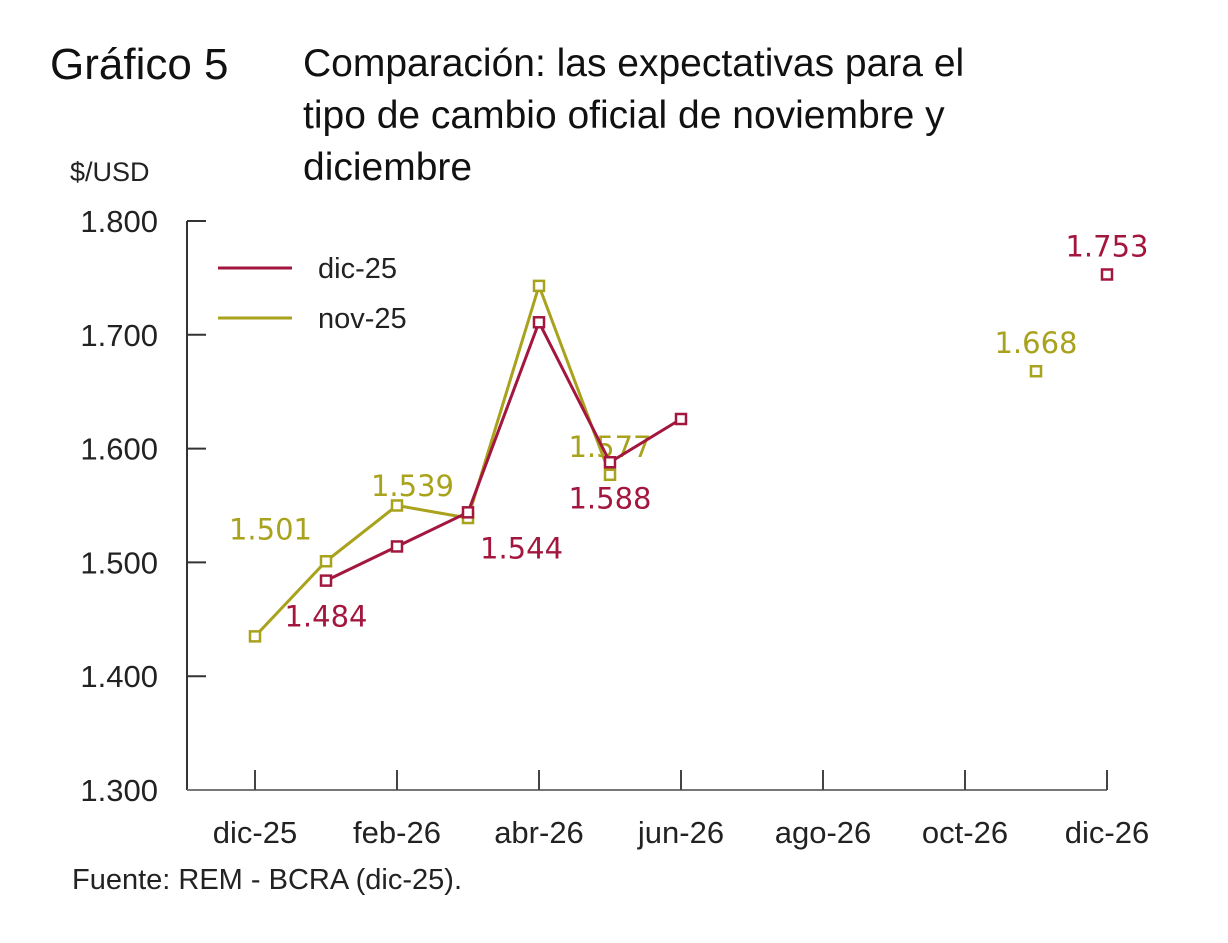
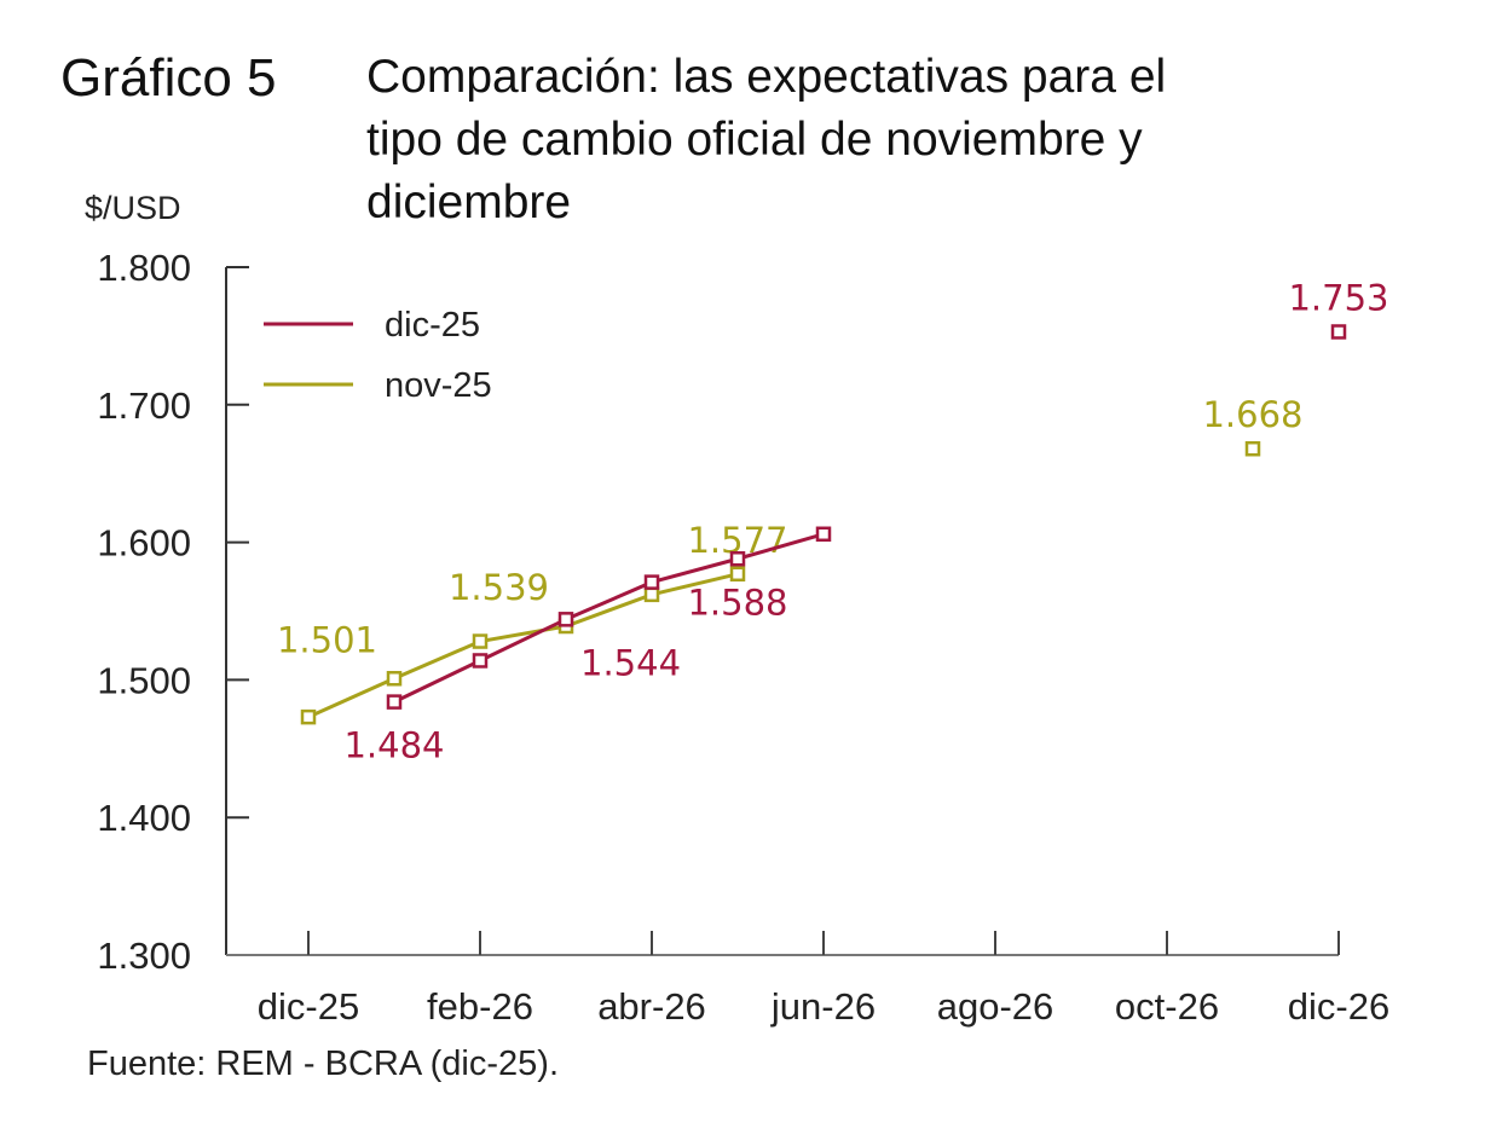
nov-25/dic-25: 1435 -> 1473
nov-25/feb-26: 1550 -> 1528
dic-25/abr-26: 1711 -> 1571
nov-25/abr-26: 1743 -> 1562
dic-25/jun-26: 1626 -> 1606
